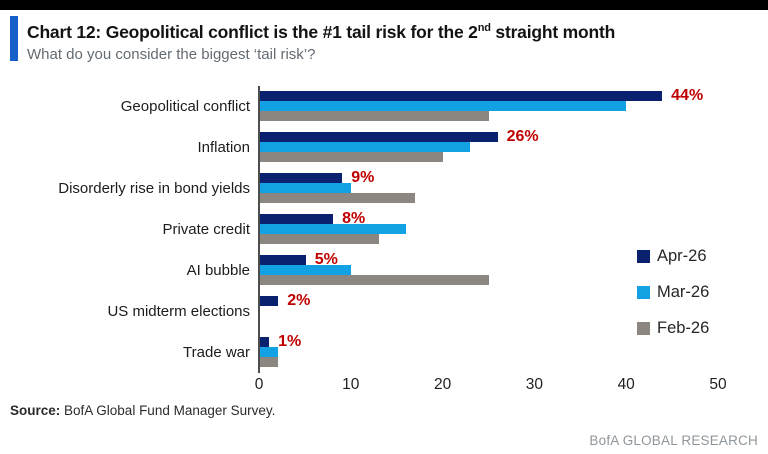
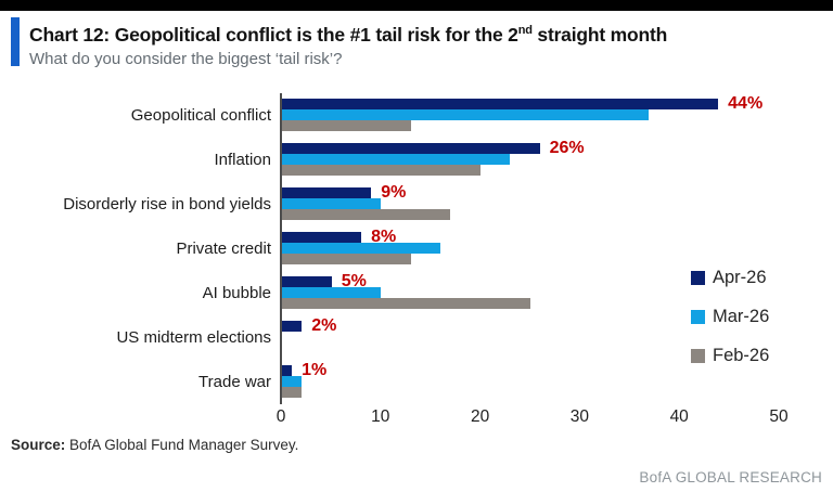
Mar-26/Geopolitical conflict: 40 -> 37
Feb-26/Geopolitical conflict: 25 -> 13
